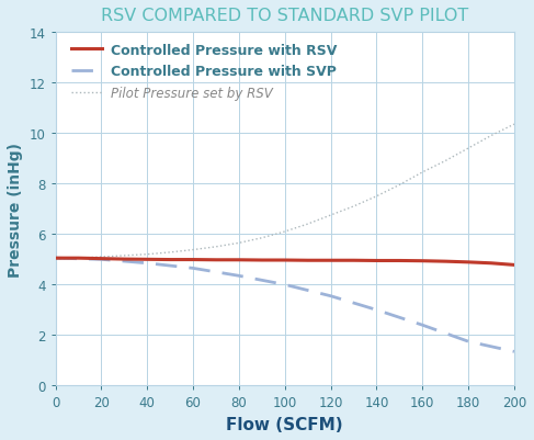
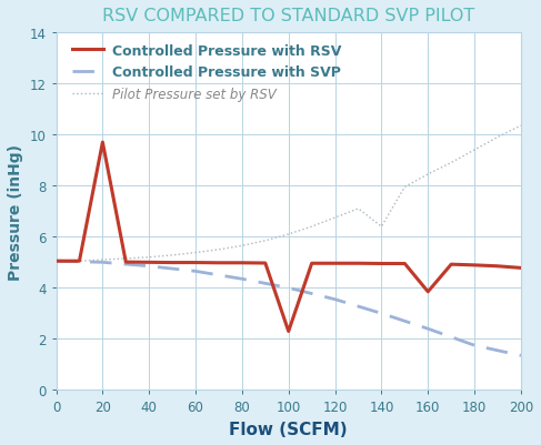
Controlled Pressure with RSV/20: 5.03 -> 9.70
Controlled Pressure with RSV/100: 4.97 -> 2.30
Pilot Pressure set by RSV/140: 7.50 -> 6.40
Controlled Pressure with RSV/160: 4.94 -> 3.85
